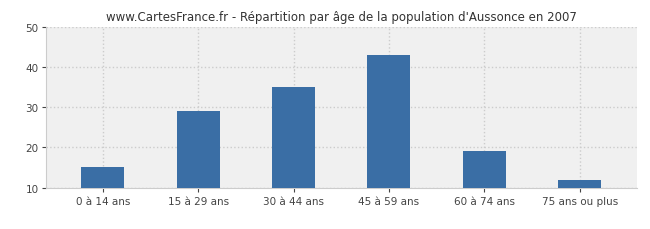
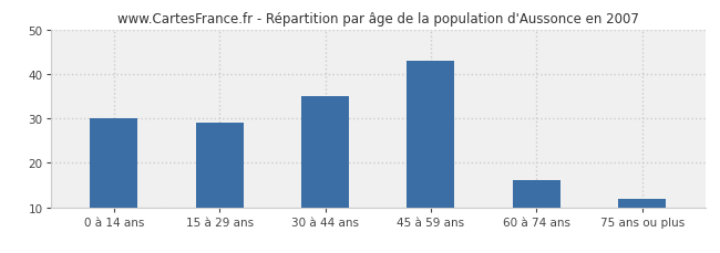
0 à 14 ans: 15 -> 30
60 à 74 ans: 19 -> 16
